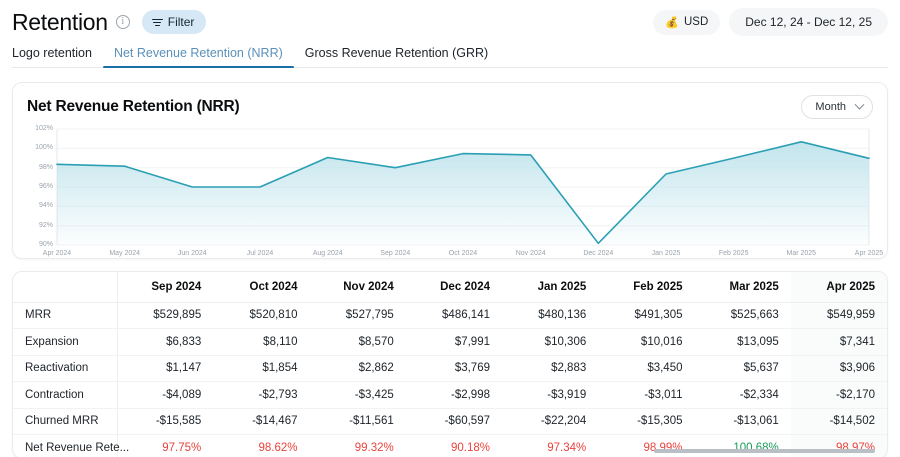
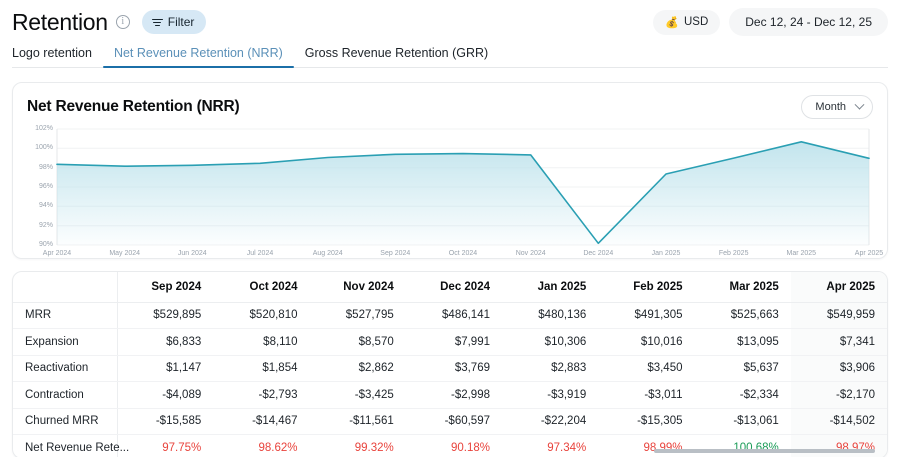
Jun 2024: 96% -> 98%
Jul 2024: 96% -> 98%
Sep 2024: 98% -> 99%
